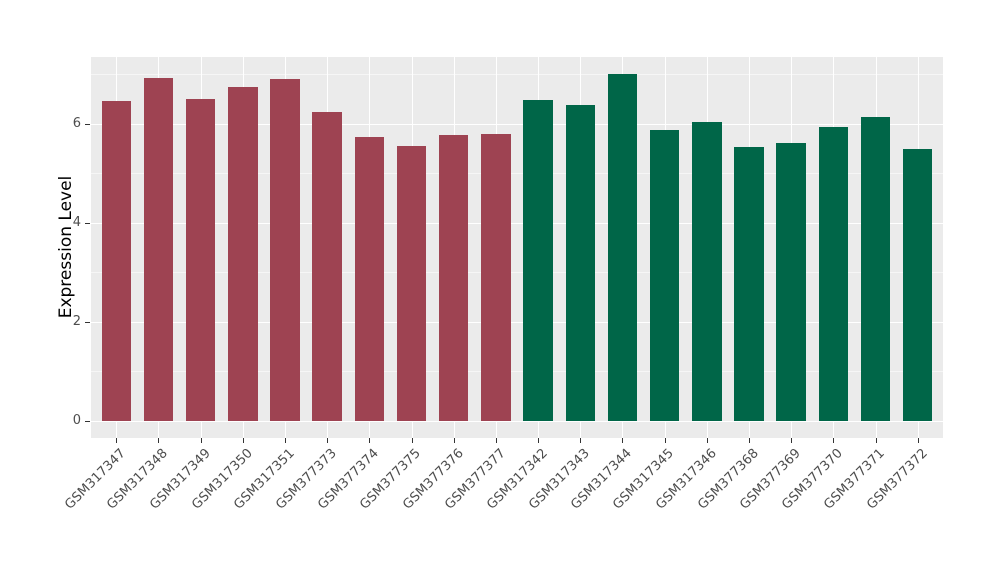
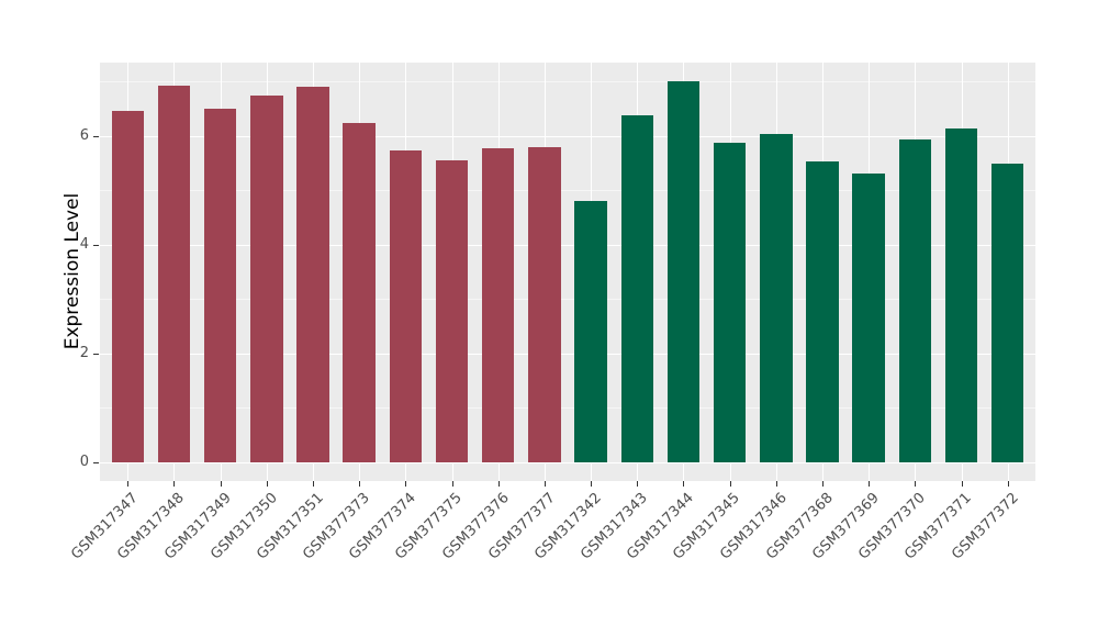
GSM317342: 6.5 -> 4.8
GSM377369: 5.6 -> 5.3
